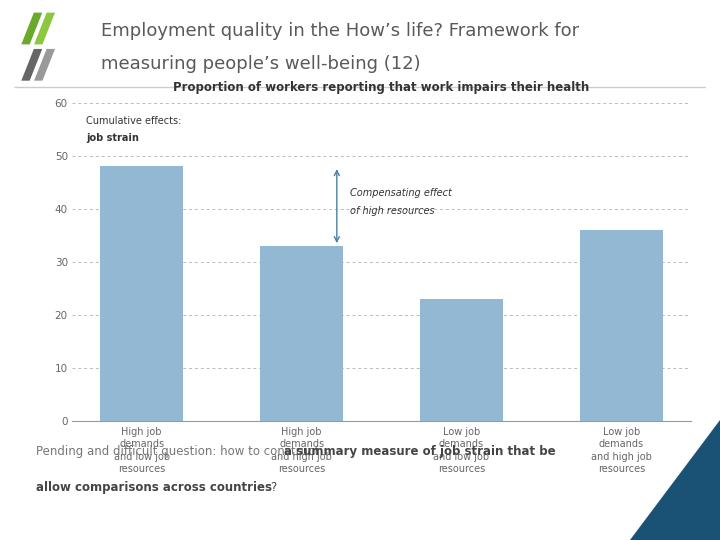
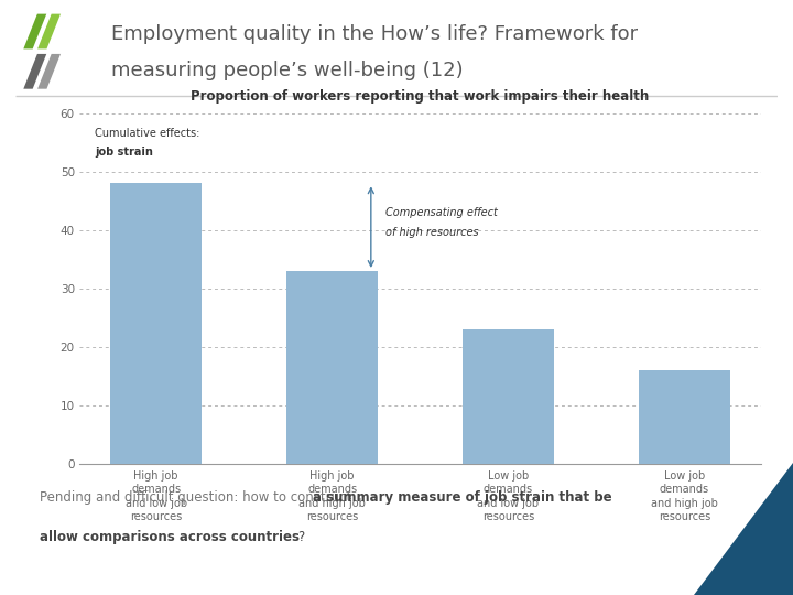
Low job demands and high job resources: 36 -> 16
